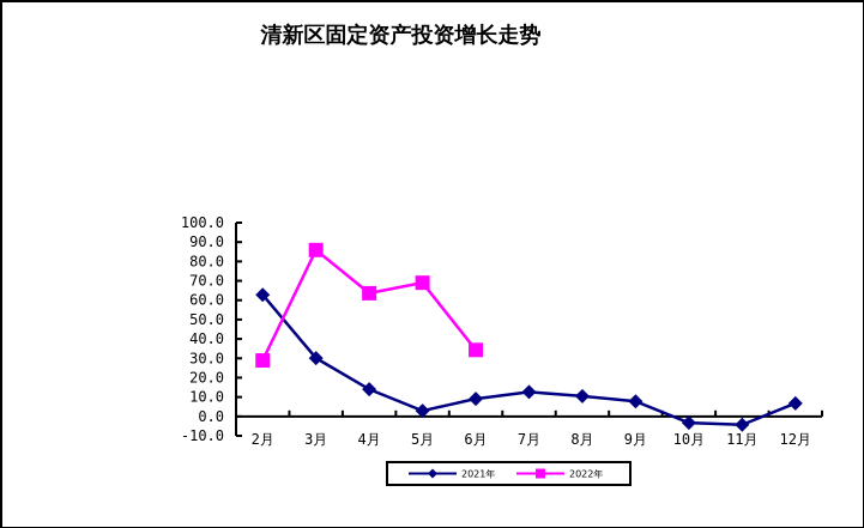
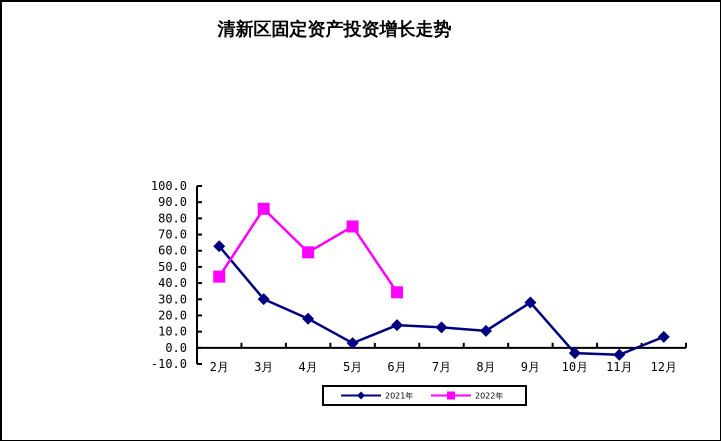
2022年/2月: 29 -> 44
2021年/4月: 14 -> 18
2022年/4月: 64 -> 59
2022年/5月: 69 -> 75
2021年/6月: 9 -> 14
2021年/9月: 8 -> 28
